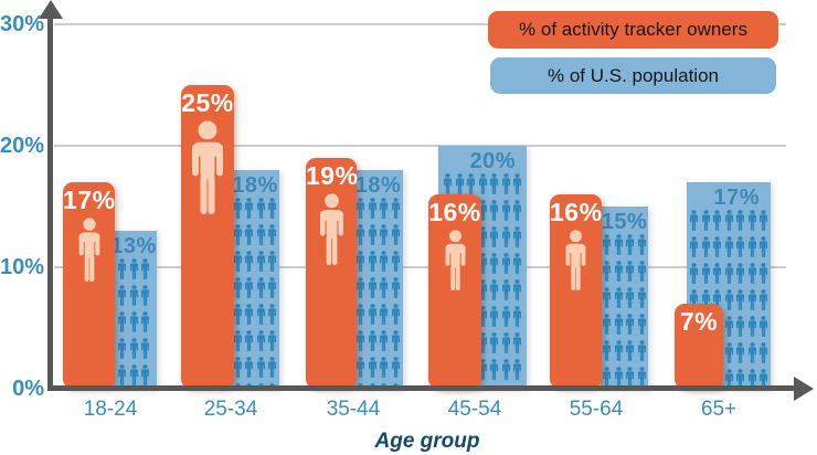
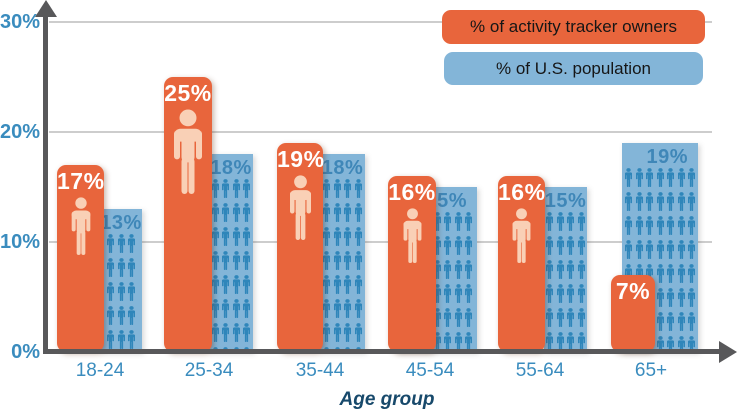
% of U.S. population/45-54: 20% -> 15%
% of U.S. population/65+: 17% -> 19%
